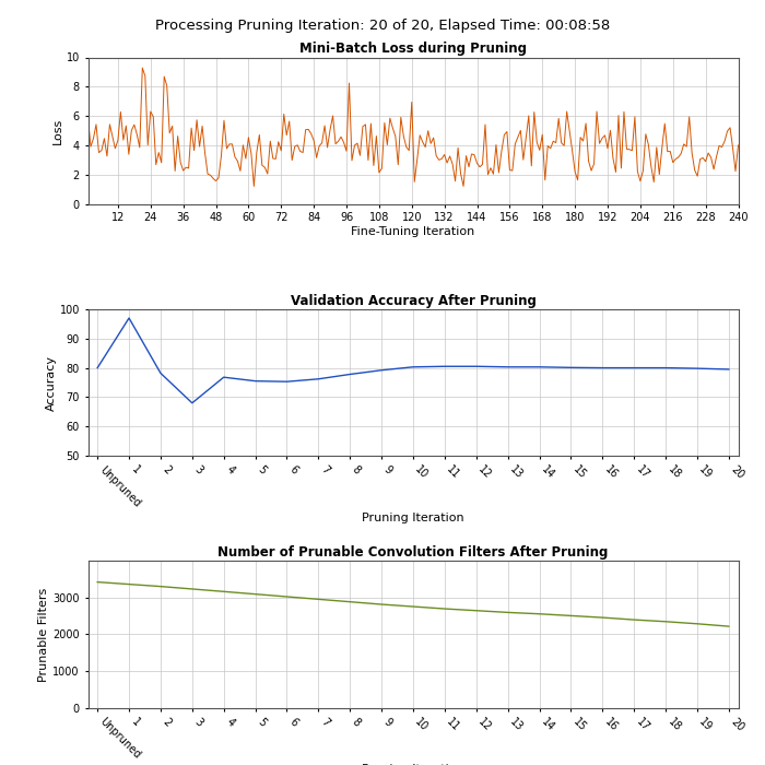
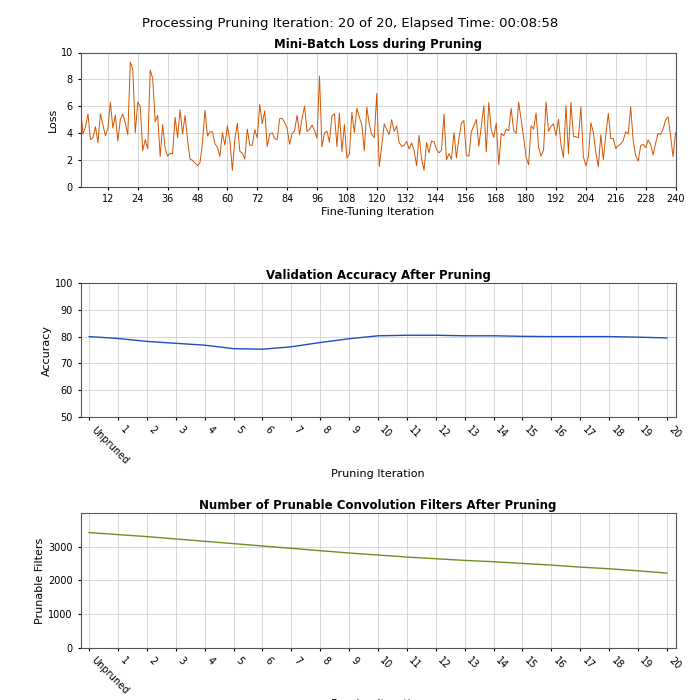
Validation Accuracy After Pruning/1: 97.0 -> 79.3
Validation Accuracy After Pruning/3: 68.0 -> 77.5
